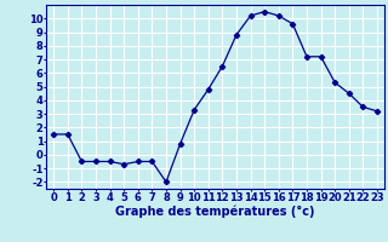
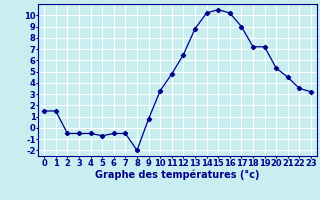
17: 9.6 -> 9.0
